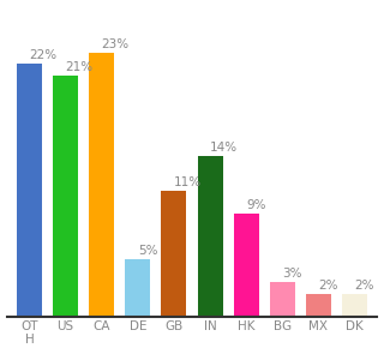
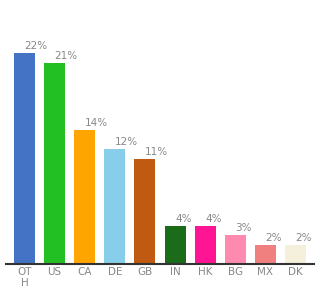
CA: 23% -> 14%
DE: 5% -> 12%
IN: 14% -> 4%
HK: 9% -> 4%
